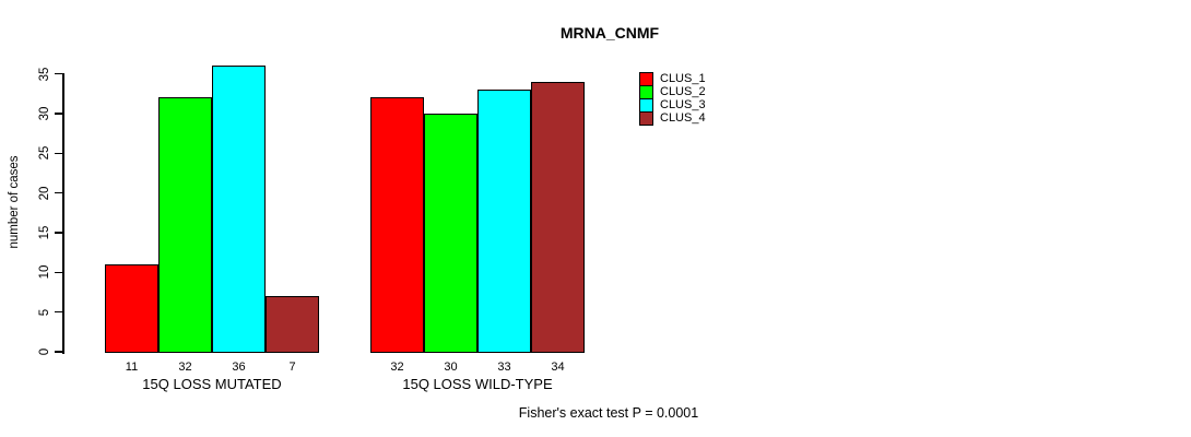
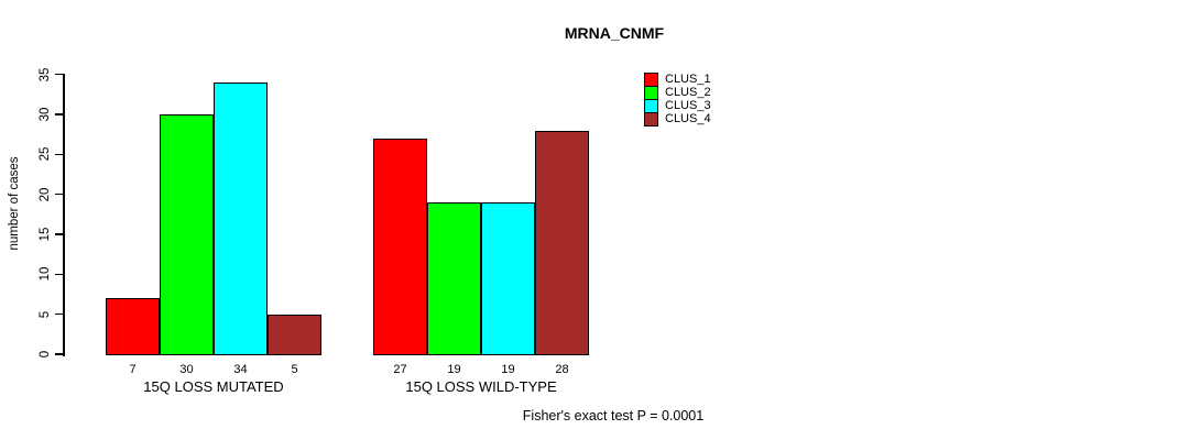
CLUS_1/15Q LOSS MUTATED: 11 -> 7
CLUS_2/15Q LOSS MUTATED: 32 -> 30
CLUS_3/15Q LOSS MUTATED: 36 -> 34
CLUS_4/15Q LOSS MUTATED: 7 -> 5
CLUS_1/15Q LOSS WILD-TYPE: 32 -> 27
CLUS_2/15Q LOSS WILD-TYPE: 30 -> 19
CLUS_3/15Q LOSS WILD-TYPE: 33 -> 19
CLUS_4/15Q LOSS WILD-TYPE: 34 -> 28
